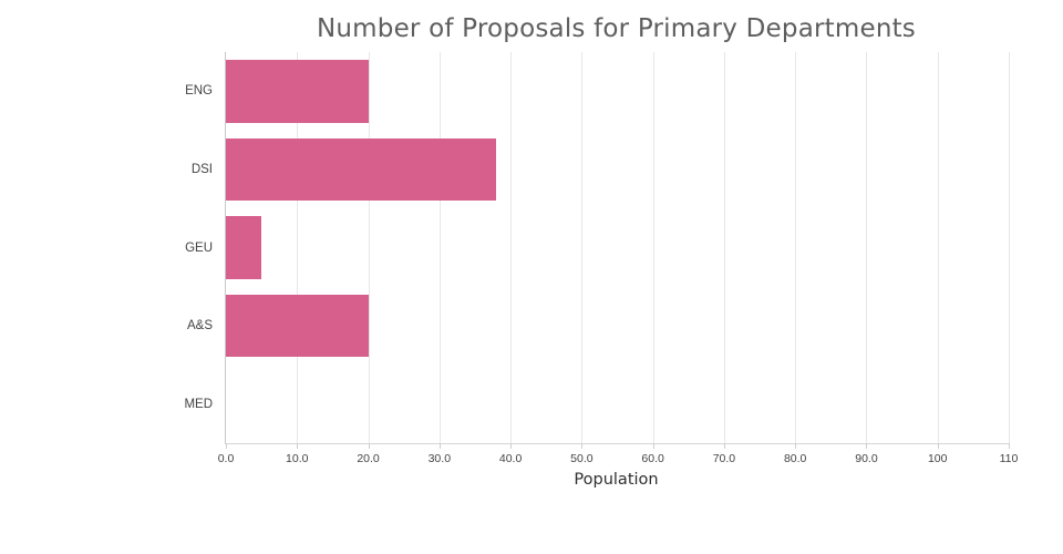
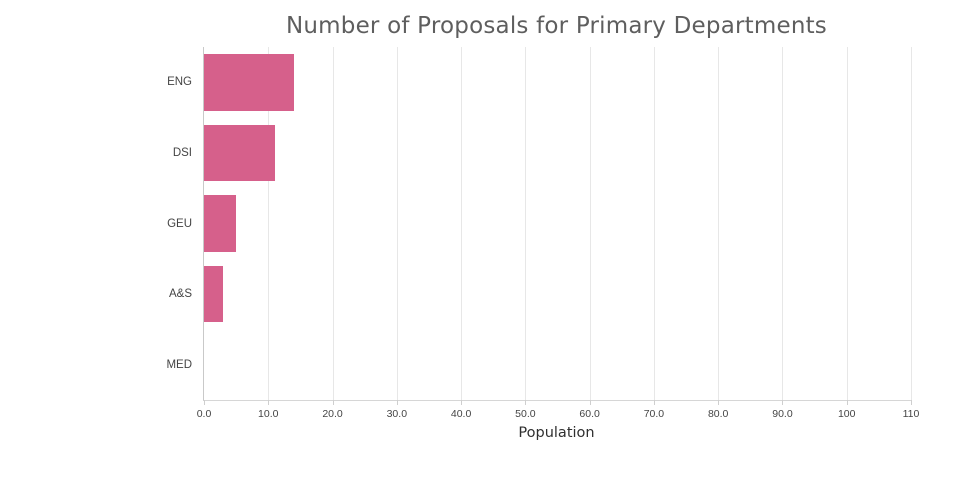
ENG: 20 -> 14
DSI: 38 -> 11
A&S: 20 -> 3
